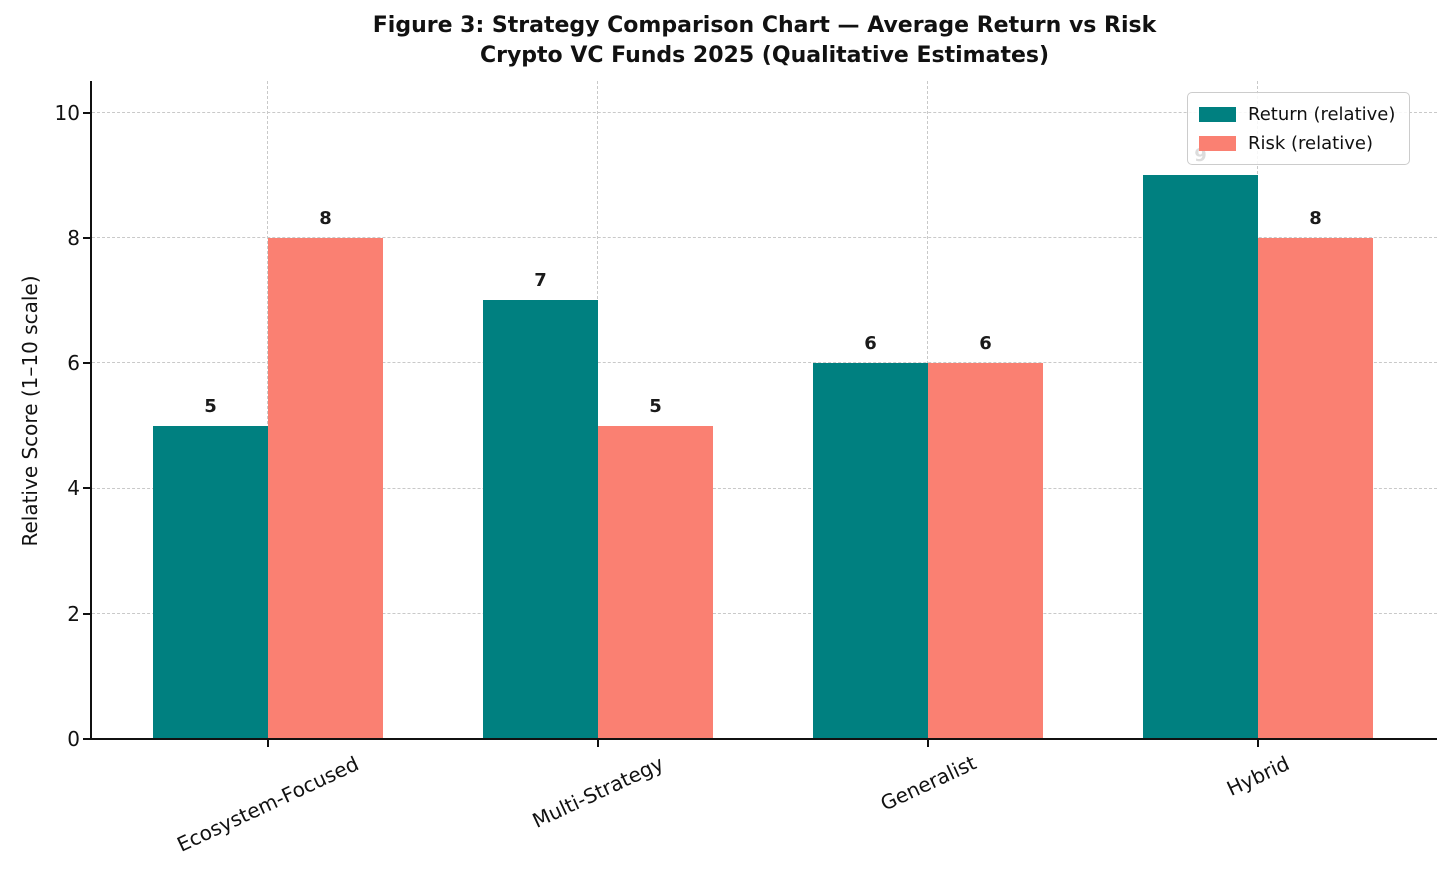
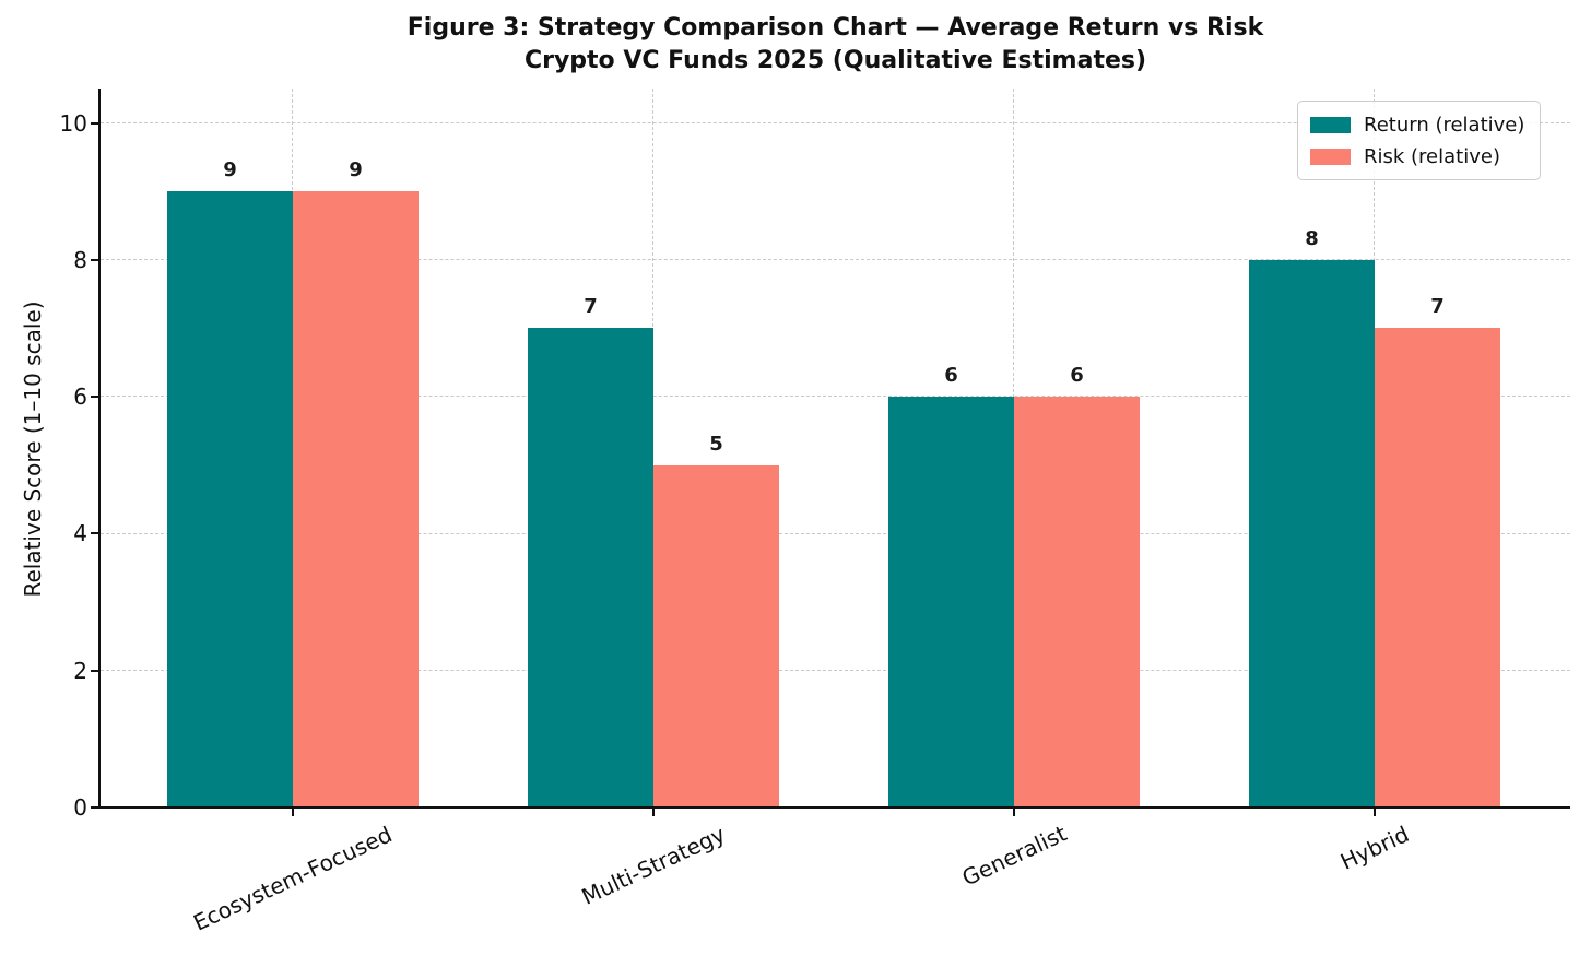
Return (relative)/Ecosystem-Focused: 5 -> 9
Risk (relative)/Ecosystem-Focused: 8 -> 9
Return (relative)/Hybrid: 9 -> 8
Risk (relative)/Hybrid: 8 -> 7
